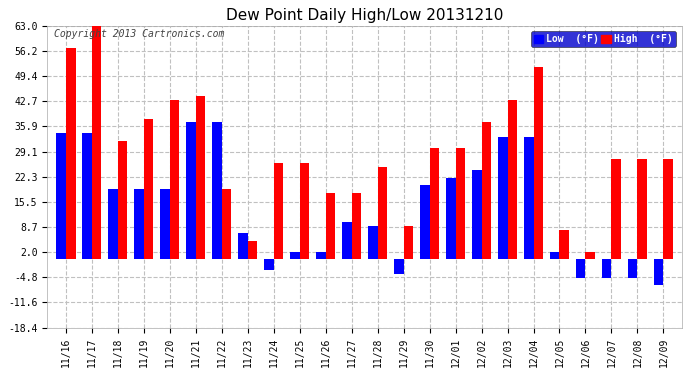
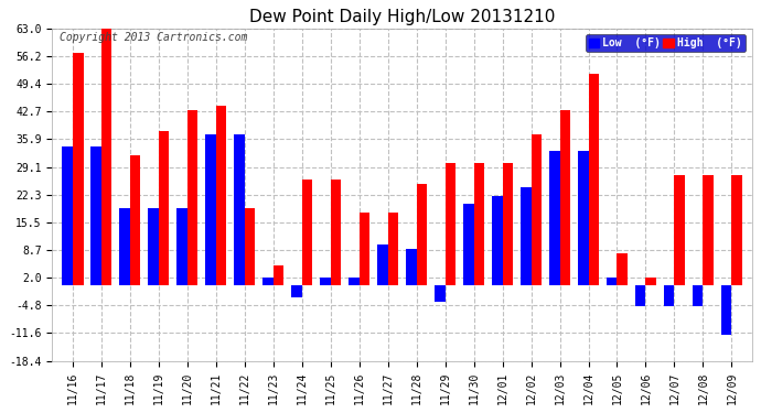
Low (°F)/11/23: 7 -> 2
High (°F)/11/29: 9 -> 30
Low (°F)/12/09: -7 -> -12
